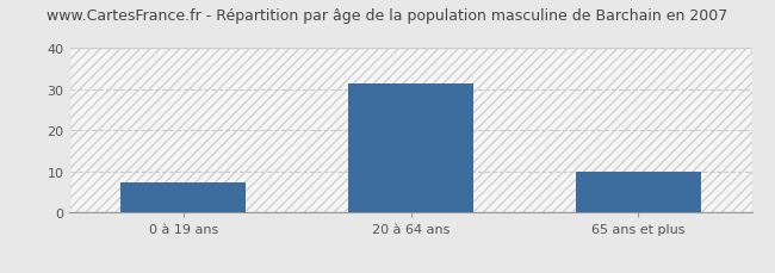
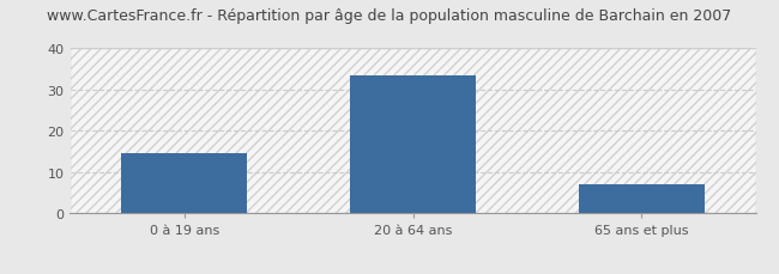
0 à 19 ans: 7.5 -> 14.5
20 à 64 ans: 31.5 -> 33.5
65 ans et plus: 10.0 -> 7.0
